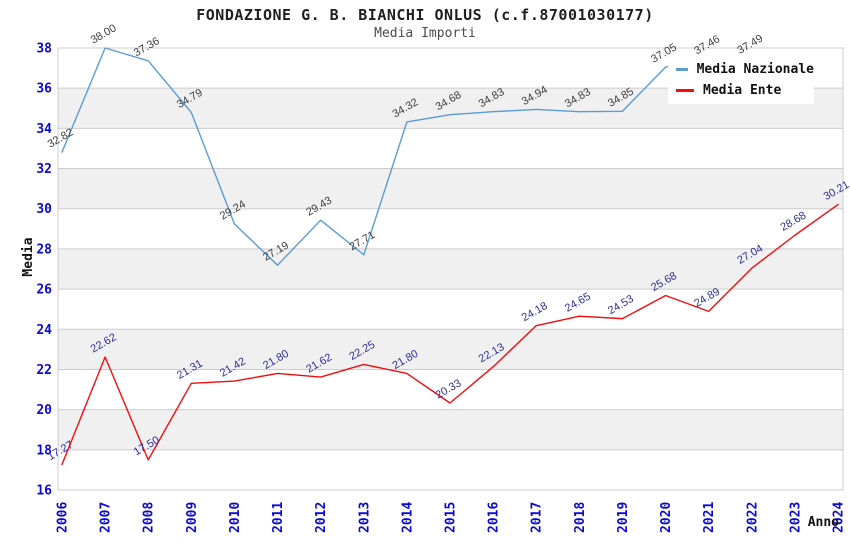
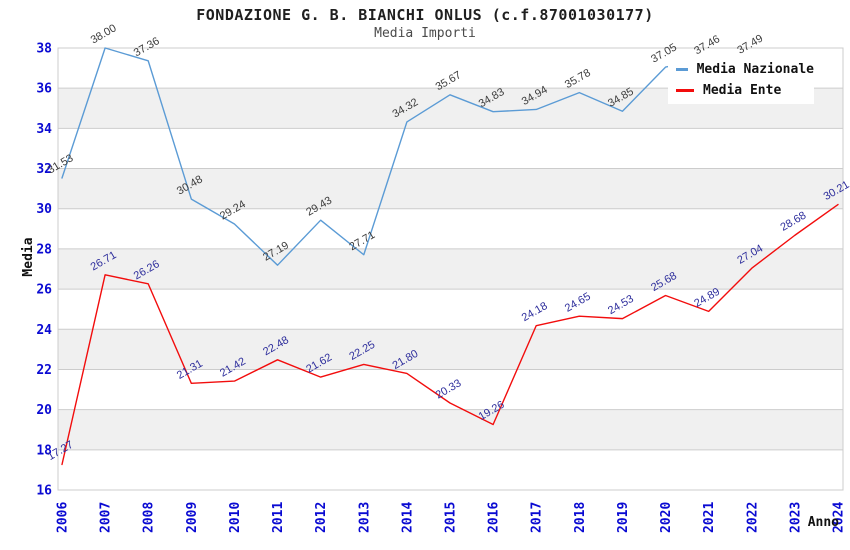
Media Nazionale/2006: 32.82 -> 31.53
Media Ente/2007: 22.62 -> 26.71
Media Ente/2008: 17.50 -> 26.26
Media Nazionale/2009: 34.79 -> 30.48
Media Ente/2011: 21.80 -> 22.48
Media Nazionale/2015: 34.68 -> 35.67
Media Ente/2016: 22.13 -> 19.26
Media Nazionale/2018: 34.83 -> 35.78
